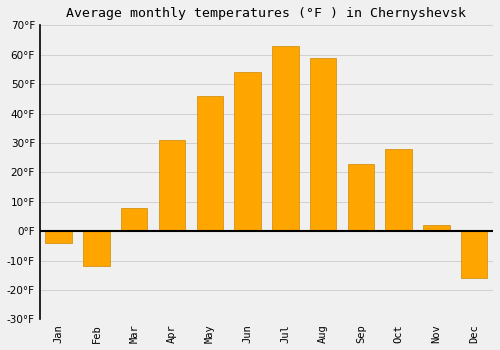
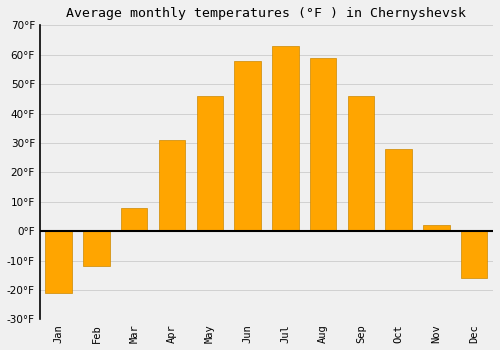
Jan: -4°F -> -21°F
Jun: 54°F -> 58°F
Sep: 23°F -> 46°F
